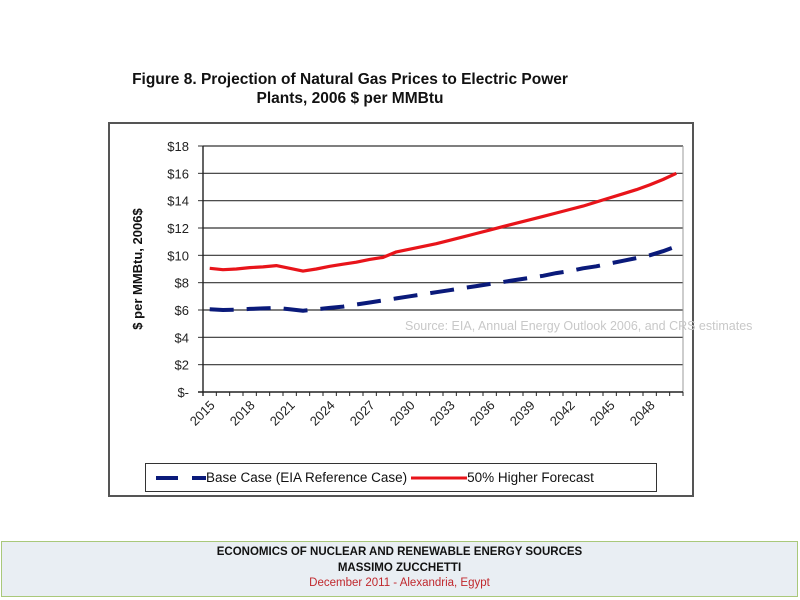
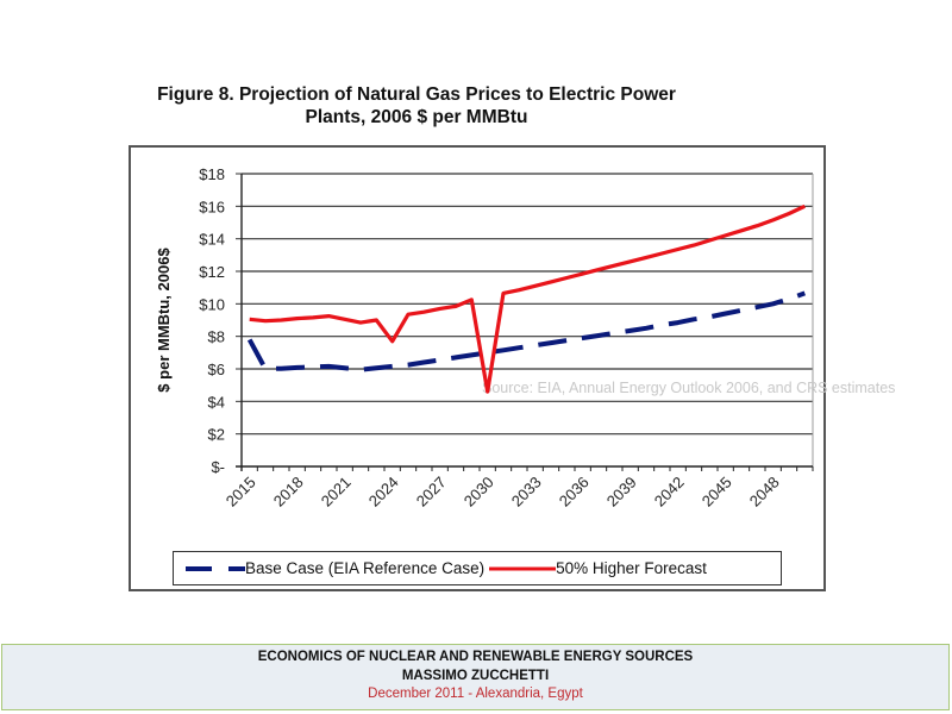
Base Case (EIA Reference Case)/2015: $6.0 -> $7.8
50% Higher Forecast/2024: $9.2 -> $7.7
50% Higher Forecast/2030: $10.4 -> $4.6
